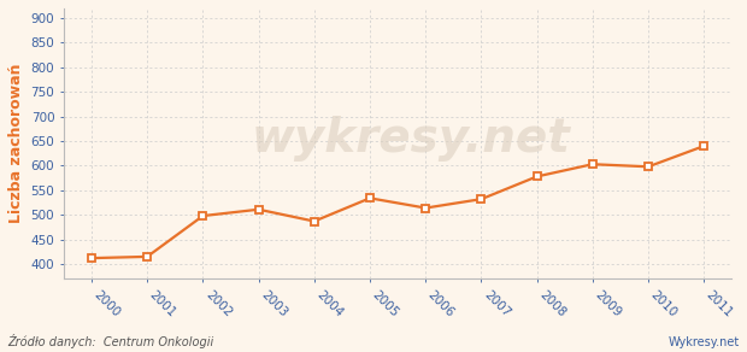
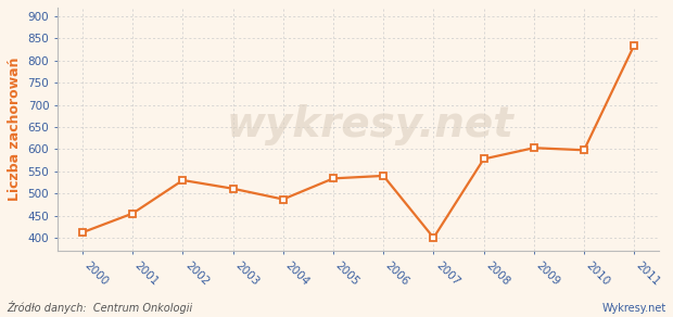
2001: 415 -> 455
2002: 498 -> 530
2006: 514 -> 540
2007: 532 -> 400
2011: 640 -> 835
